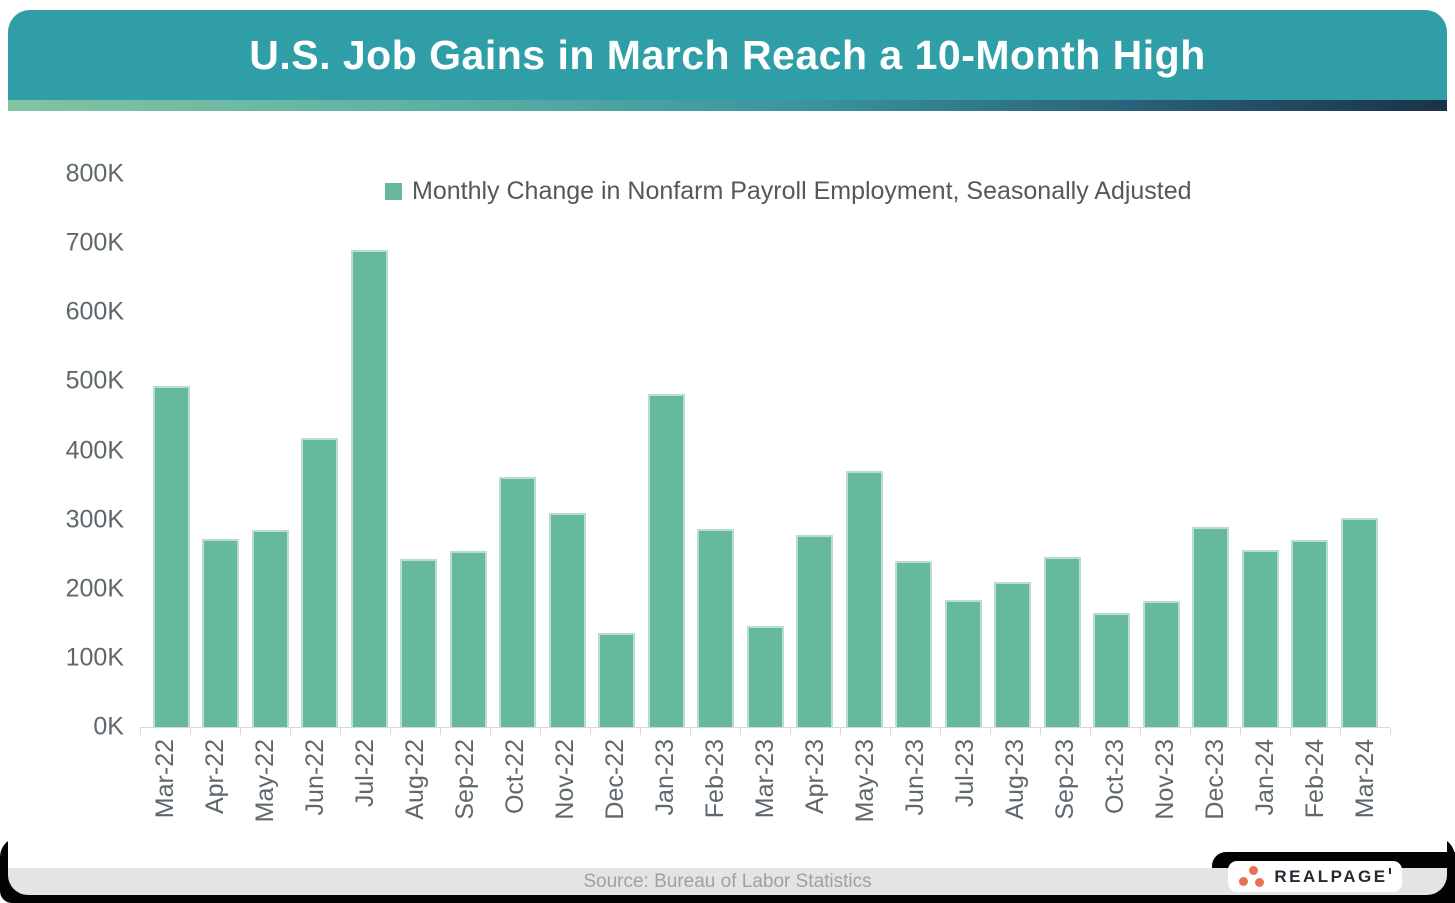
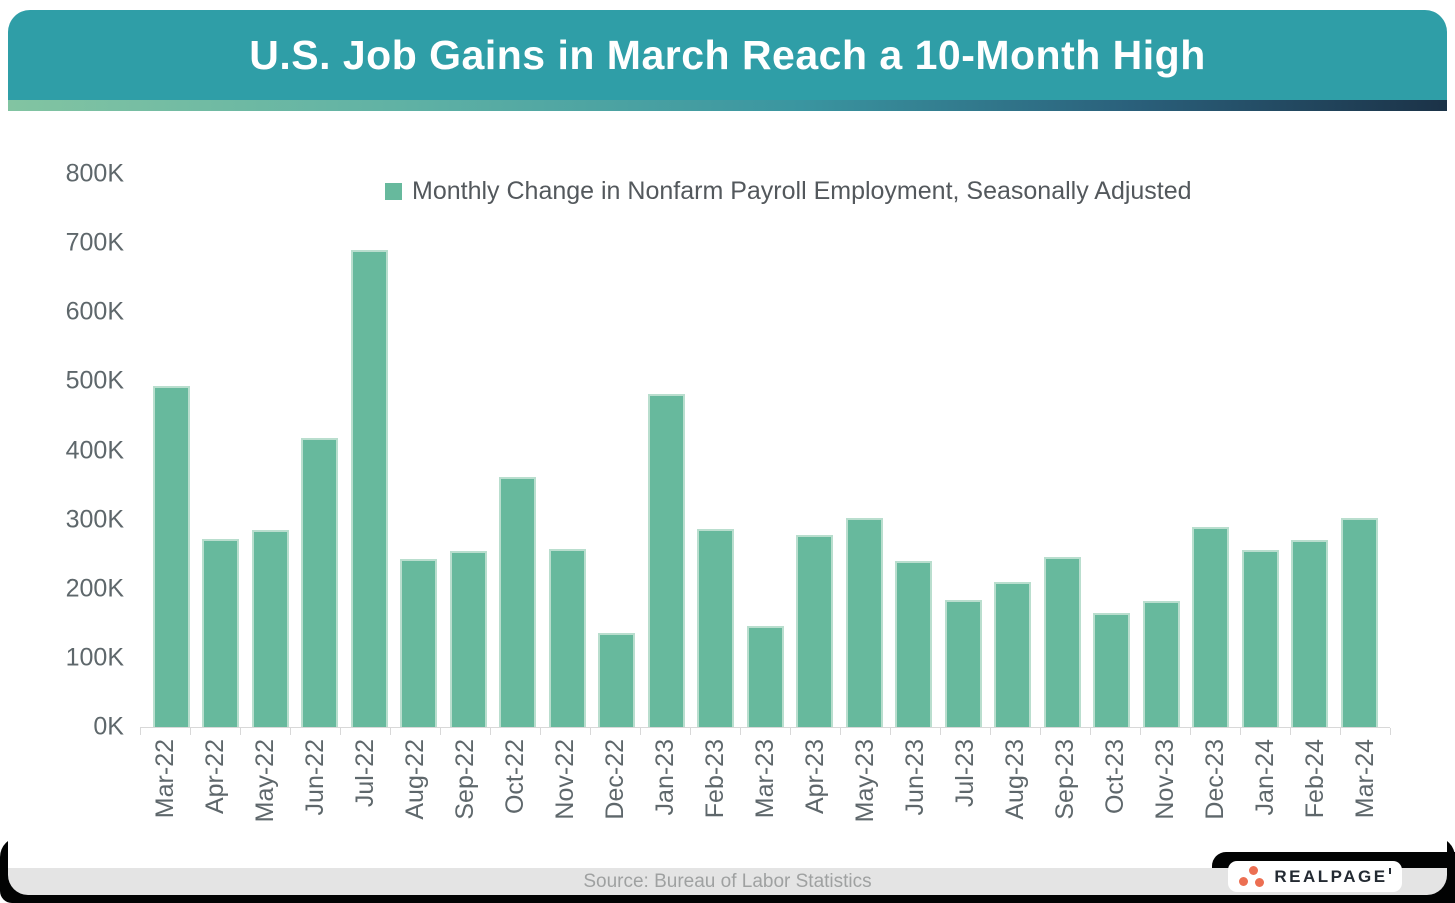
Nov-22: 310K -> 260K
May-23: 370K -> 300K
